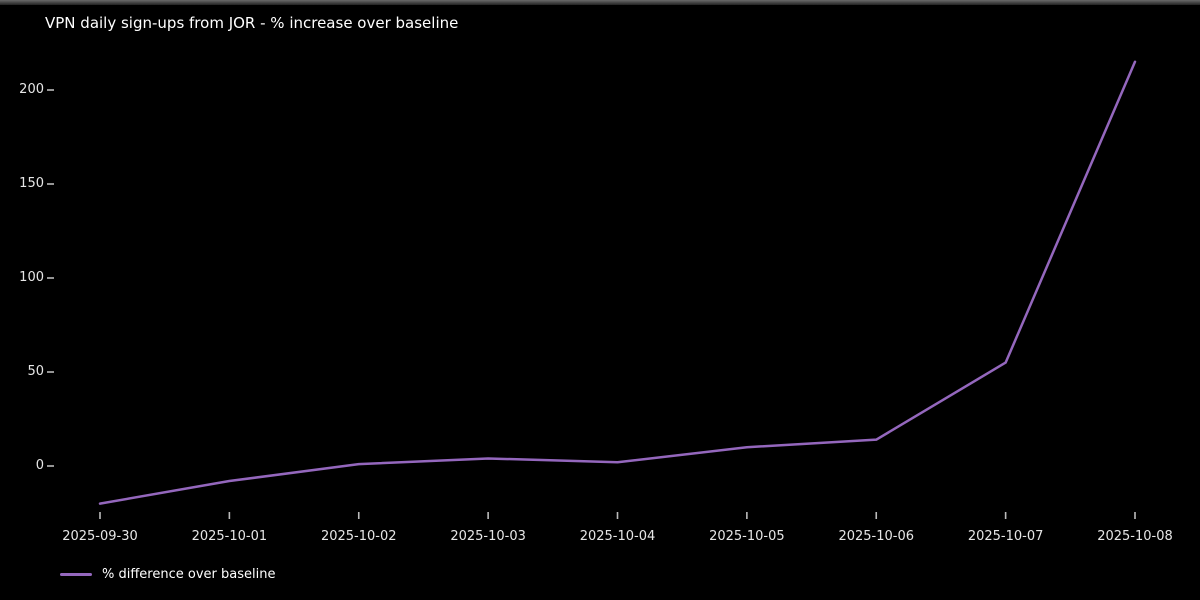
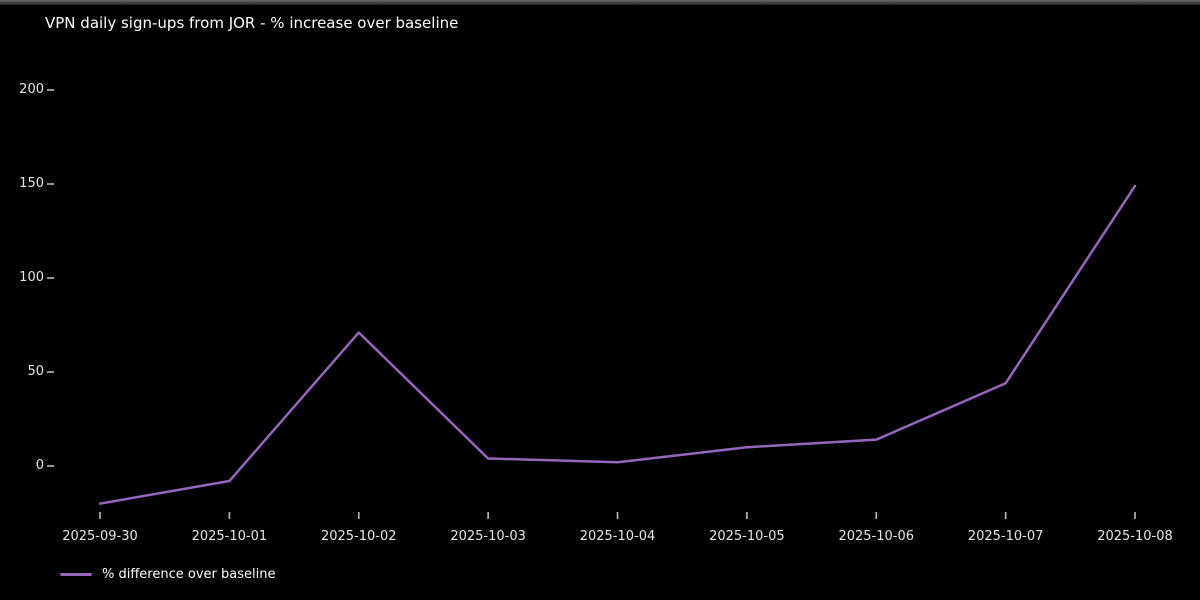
2025-10-02: 1 -> 71
2025-10-07: 55 -> 44
2025-10-08: 215 -> 149
